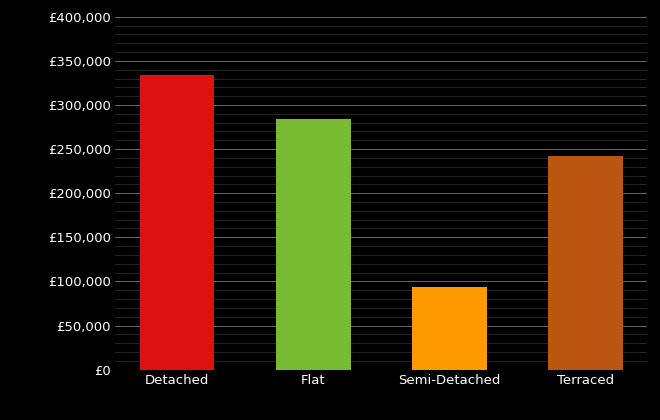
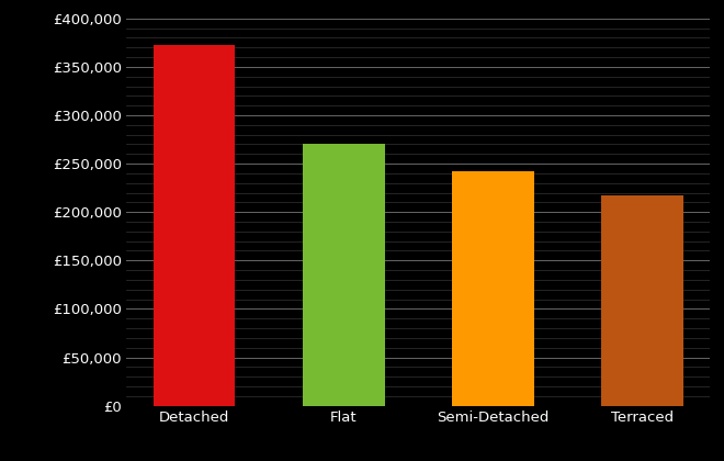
Detached: £334,000 -> £372,000
Flat: £284,000 -> £270,000
Semi-Detached: £94,000 -> £242,000
Terraced: £242,000 -> £217,000
